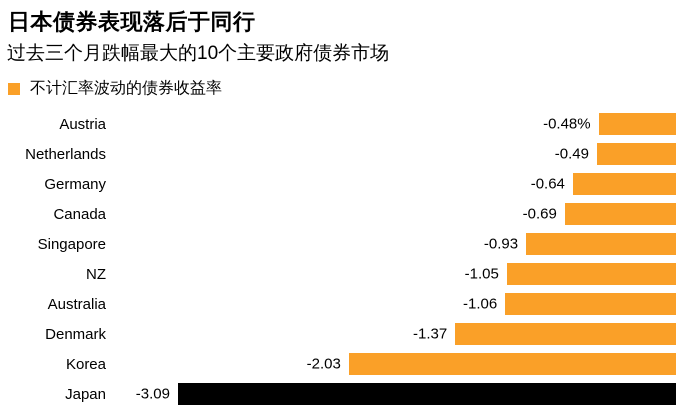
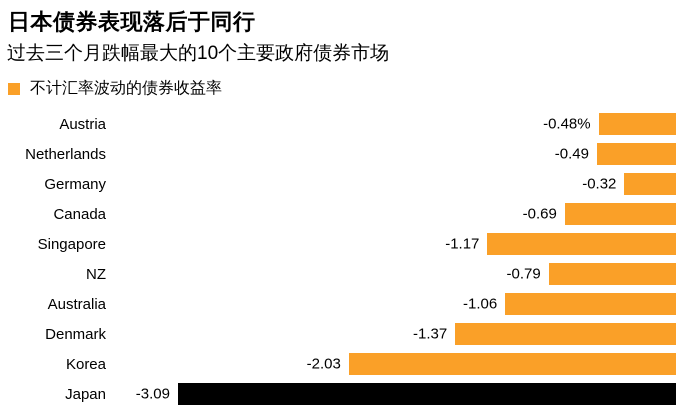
Germany: -0.64 -> -0.32
Singapore: -0.93 -> -1.17
NZ: -1.05 -> -0.79
